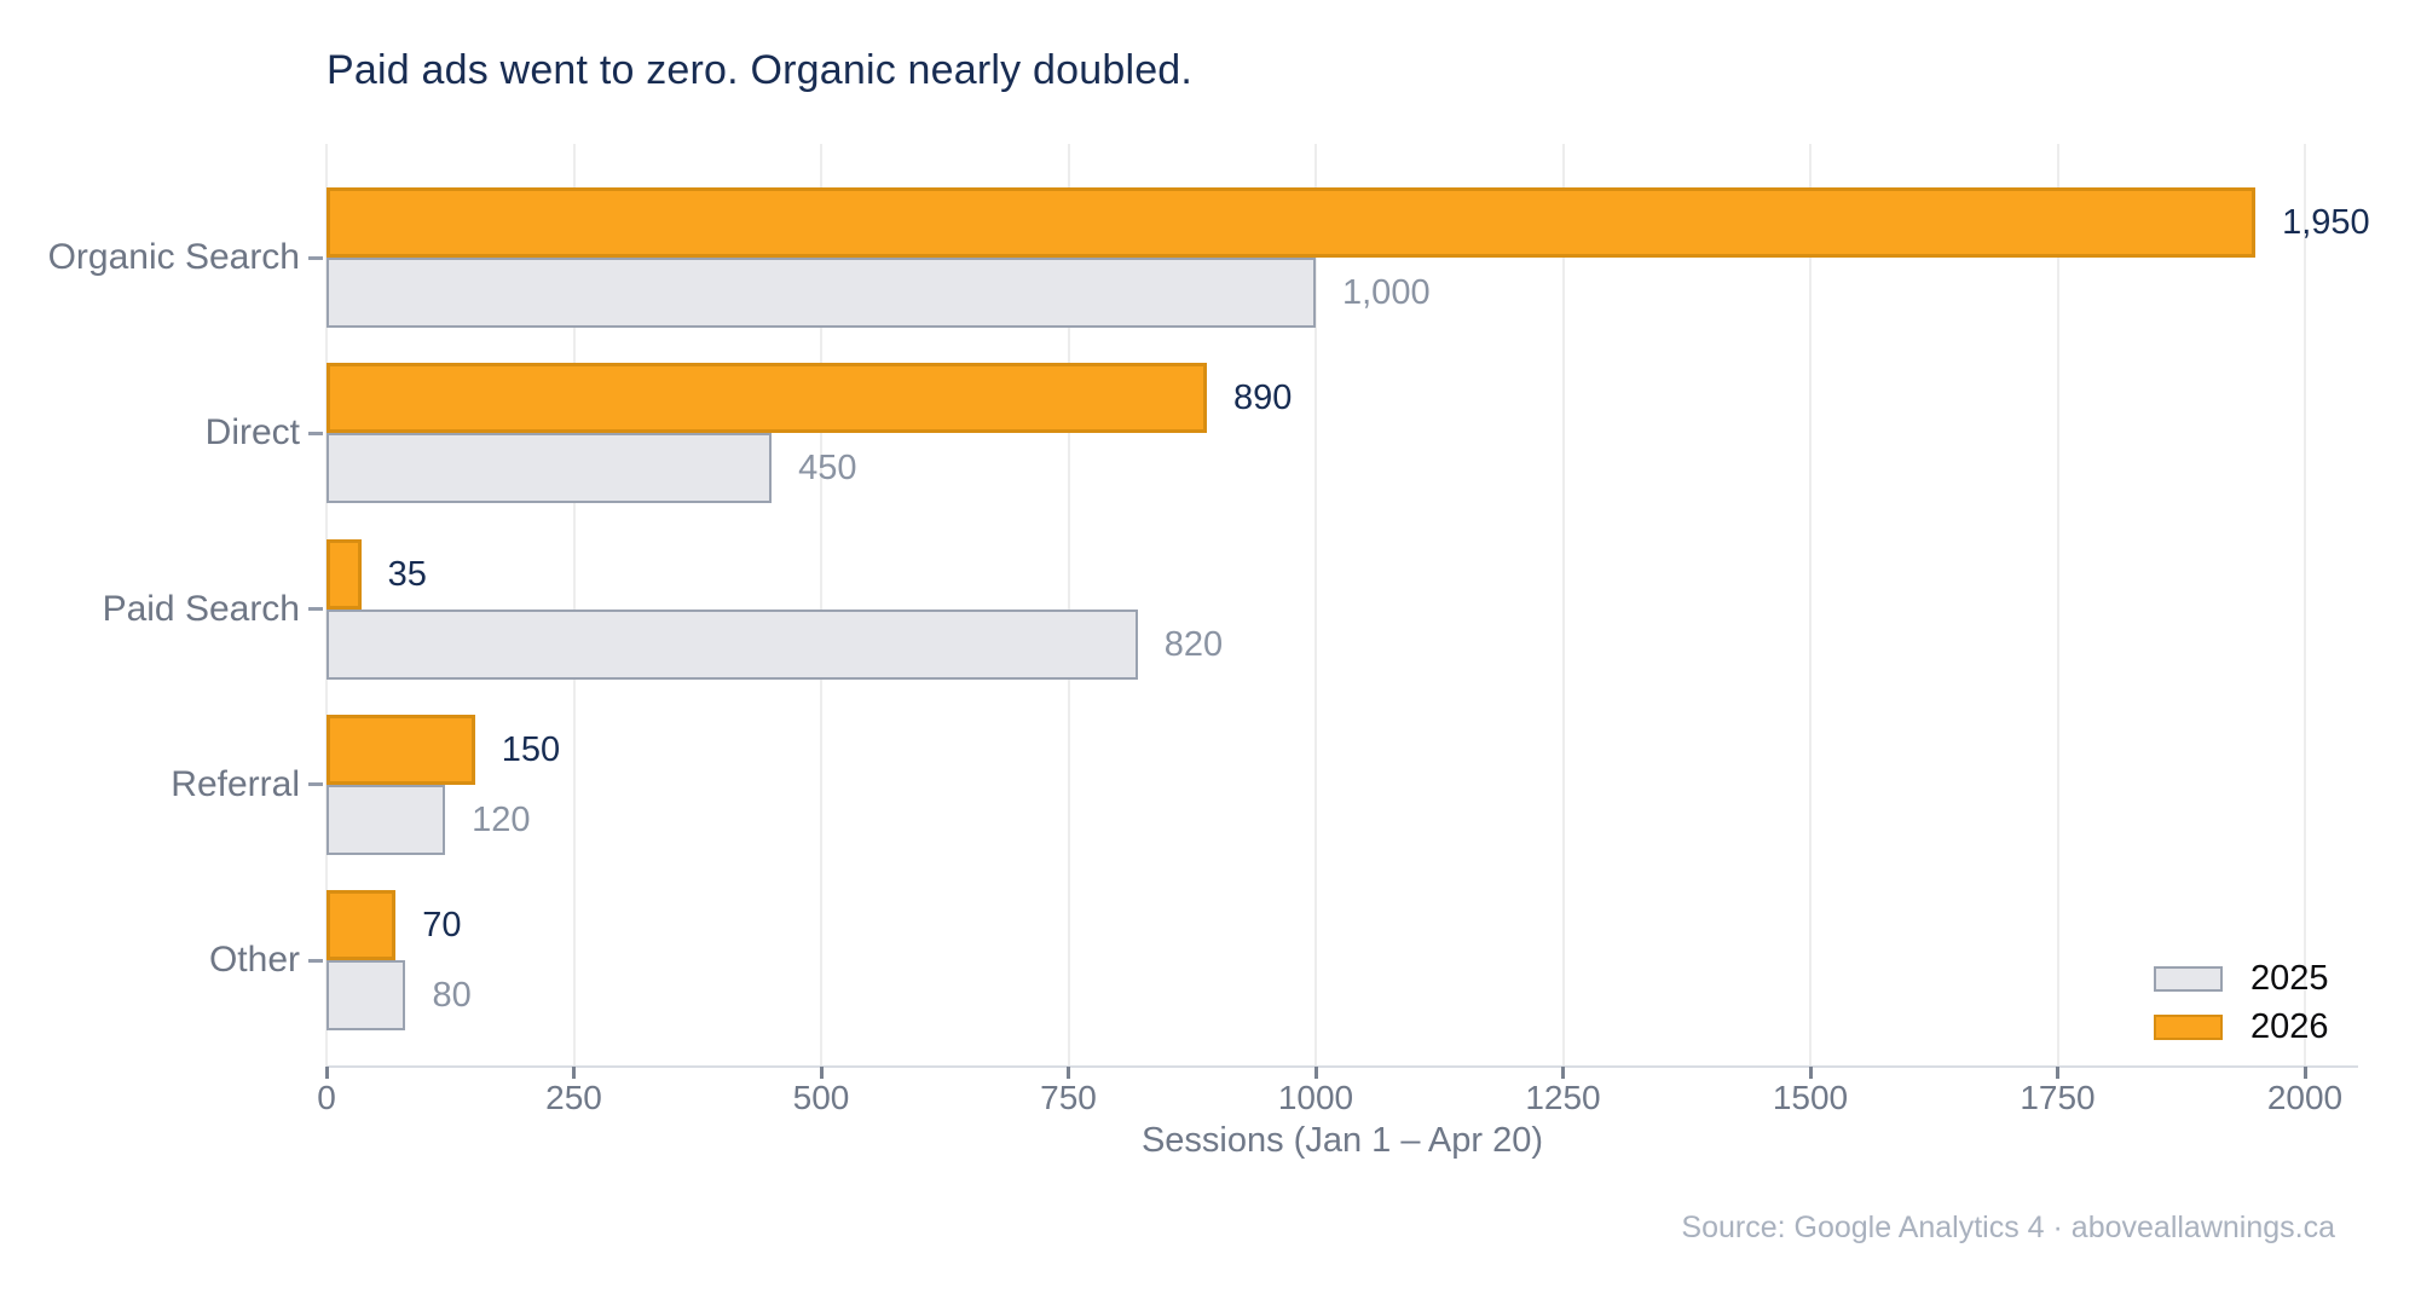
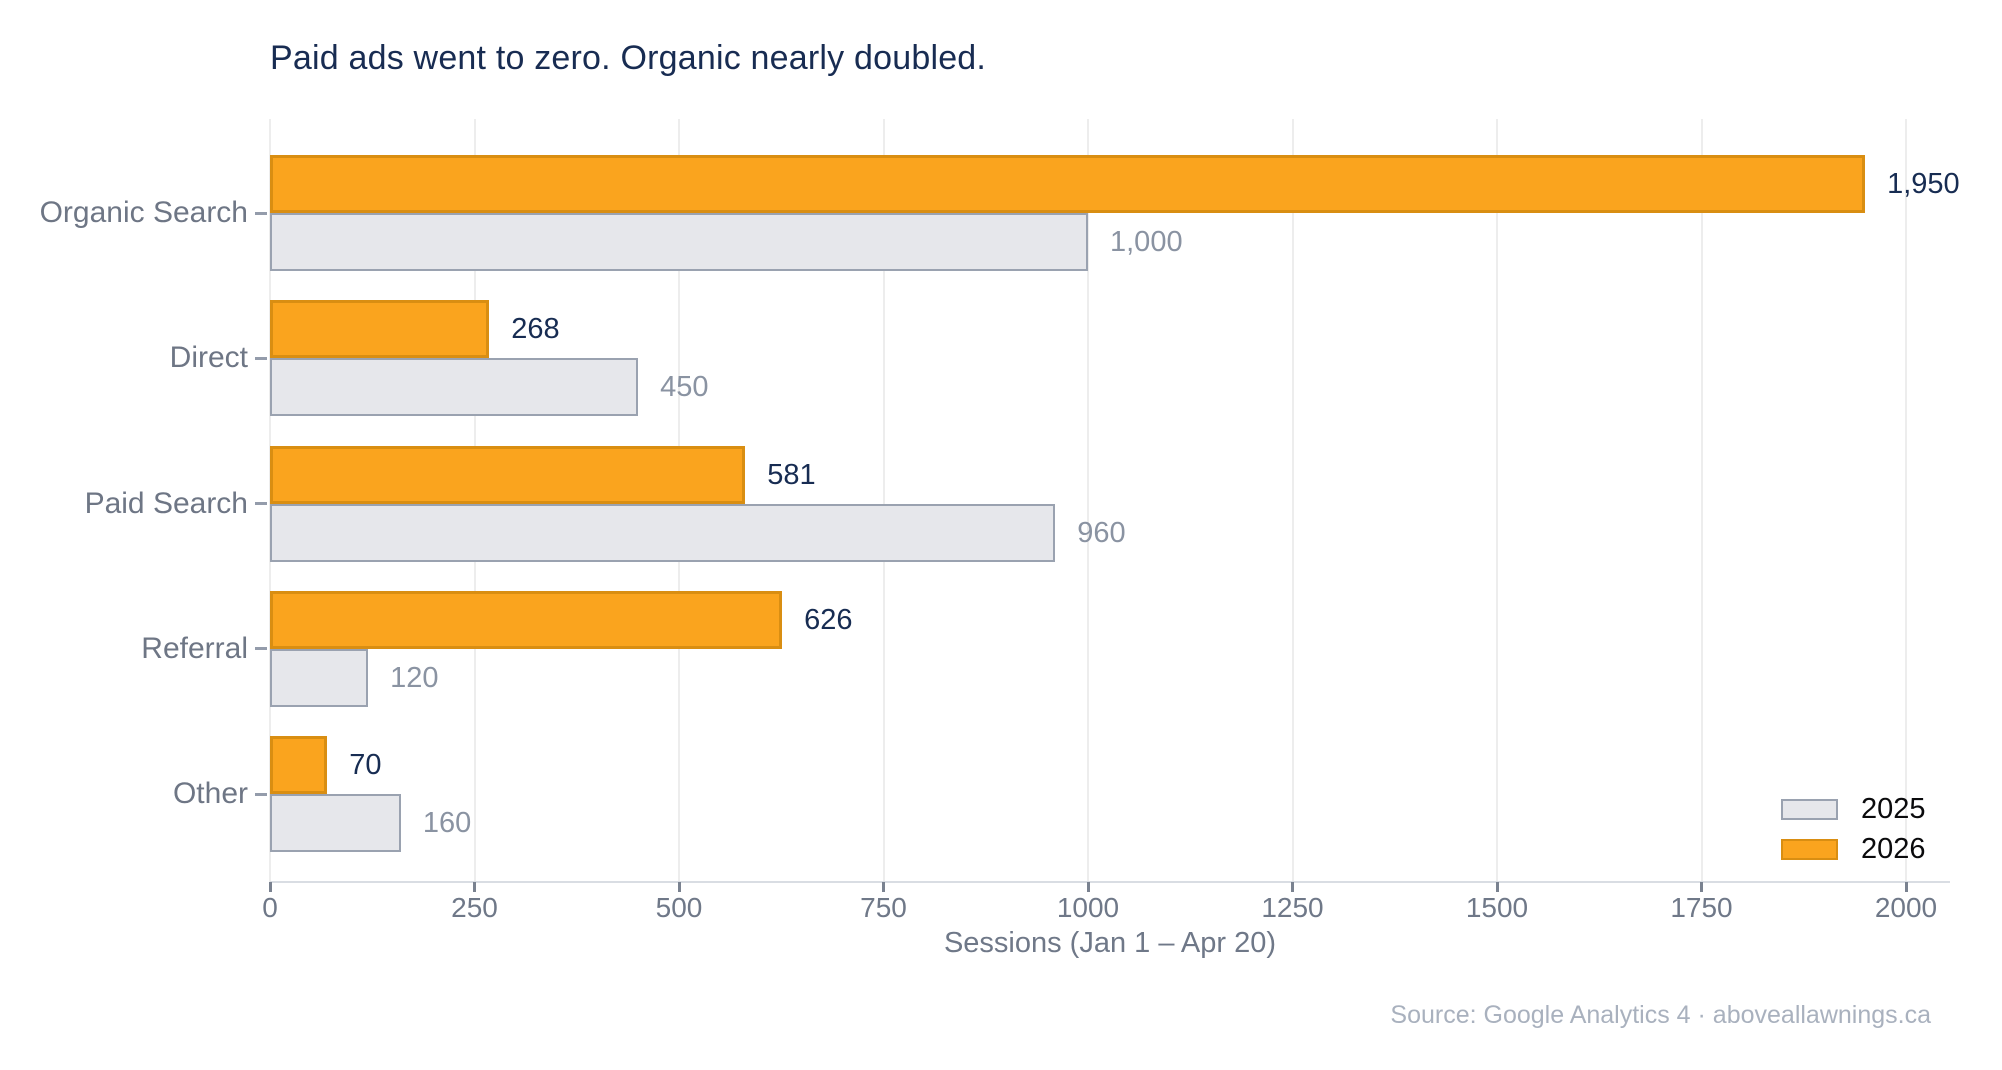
2026/Direct: 890 -> 268
2025/Paid Search: 820 -> 960
2026/Paid Search: 35 -> 581
2026/Referral: 150 -> 626
2025/Other: 80 -> 160
